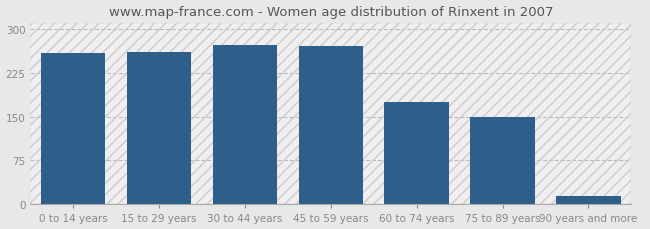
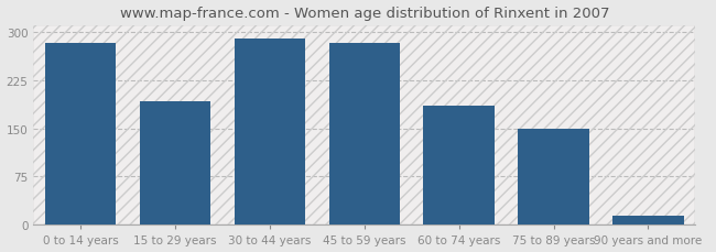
0 to 14 years: 258 -> 282
15 to 29 years: 260 -> 192
30 to 44 years: 272 -> 290
45 to 59 years: 270 -> 282
60 to 74 years: 175 -> 186
